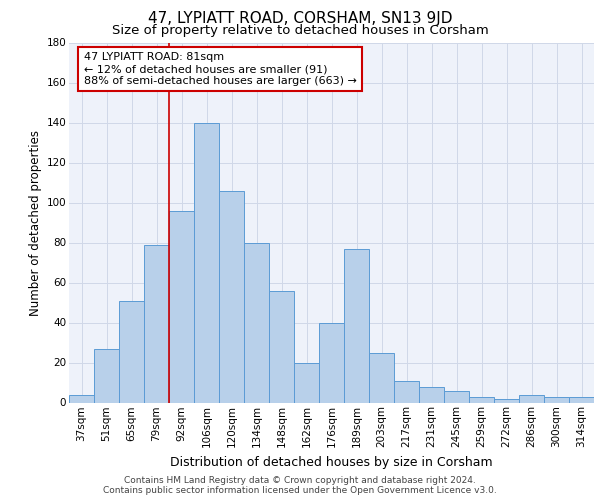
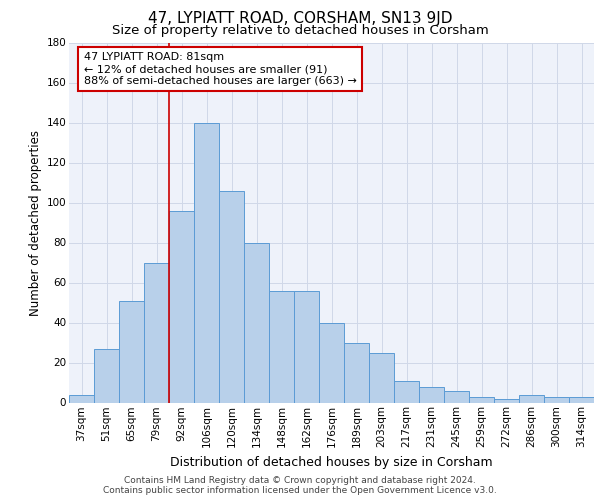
79sqm: 79 -> 70
162sqm: 20 -> 56
189sqm: 77 -> 30
